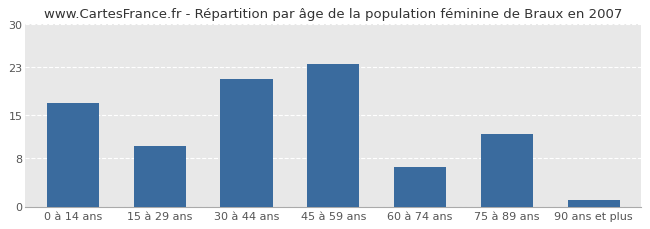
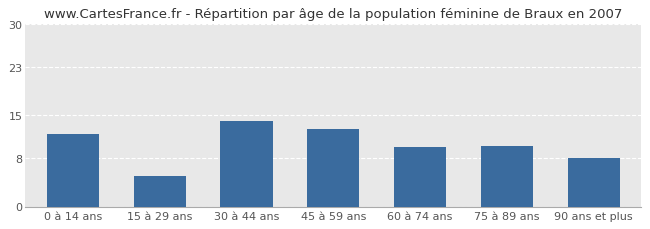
0 à 14 ans: 17.0 -> 12.0
15 à 29 ans: 10.0 -> 5.0
30 à 44 ans: 21.0 -> 14.0
45 à 59 ans: 23.5 -> 12.8
60 à 74 ans: 6.5 -> 9.8
75 à 89 ans: 12.0 -> 10.0
90 ans et plus: 1.0 -> 8.0
